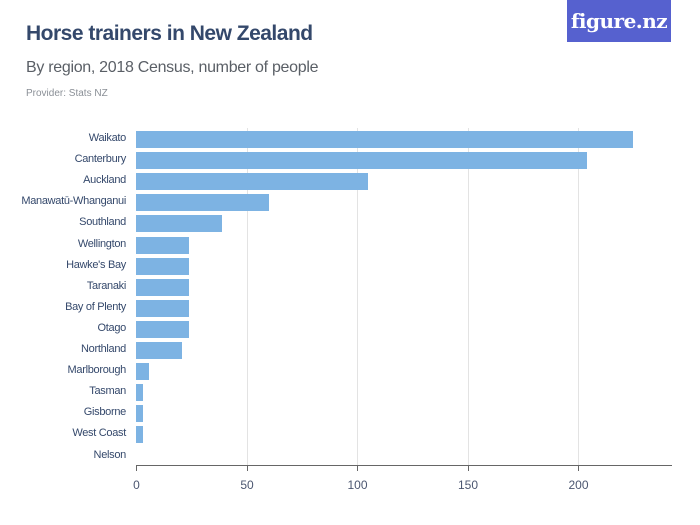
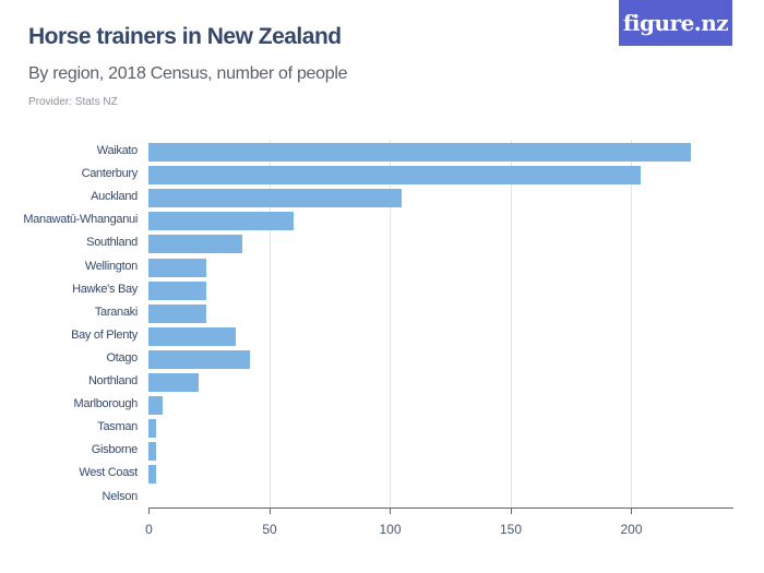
Bay of Plenty: 24 -> 36
Otago: 24 -> 42
